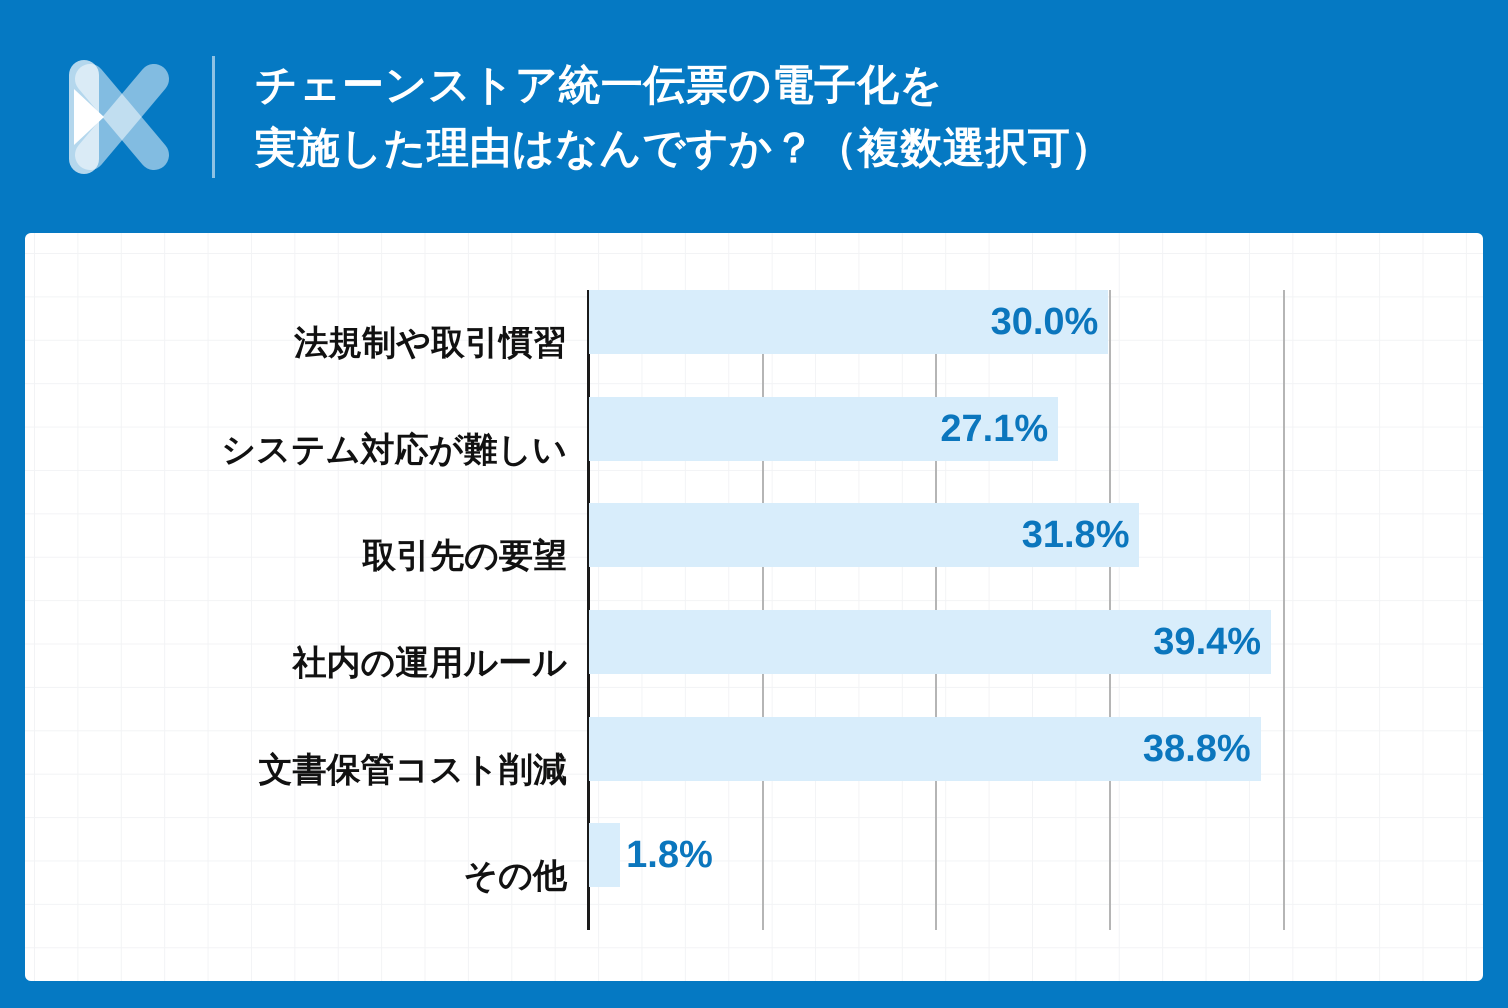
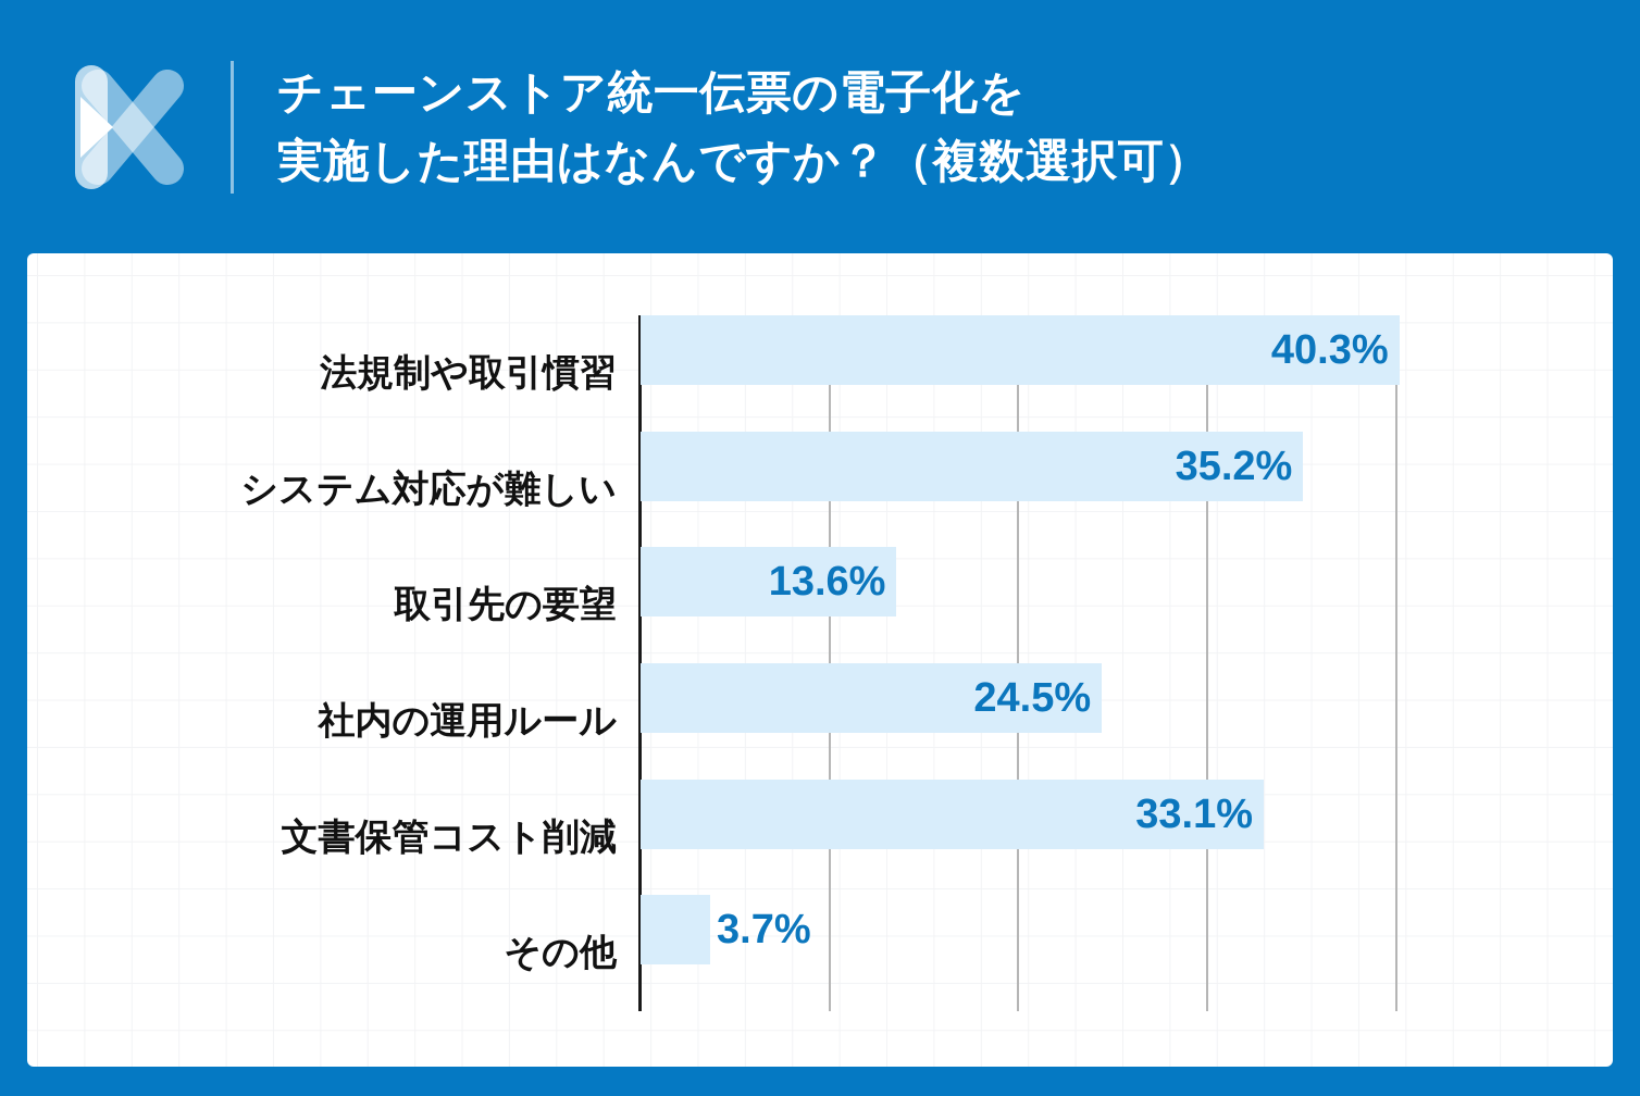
法規制や取引慣習: 30.0% -> 40.3%
システム対応が難しい: 27.1% -> 35.2%
取引先の要望: 31.8% -> 13.6%
社内の運用ルール: 39.4% -> 24.5%
文書保管コスト削減: 38.8% -> 33.1%
その他: 1.8% -> 3.7%
